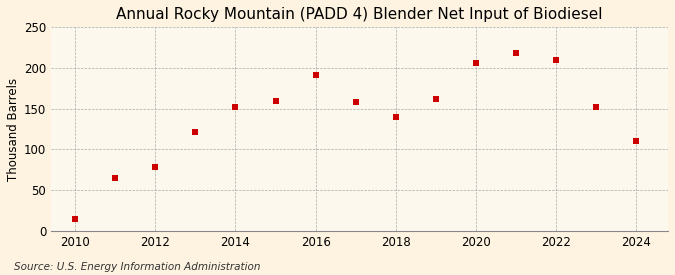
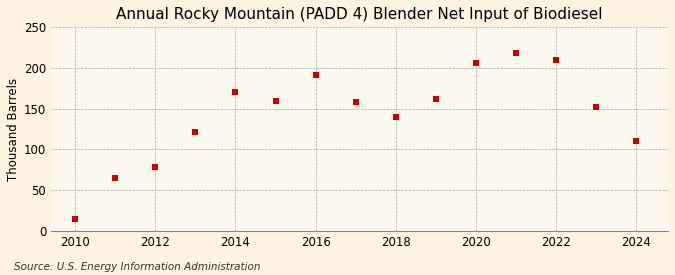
2014: 152 -> 170
